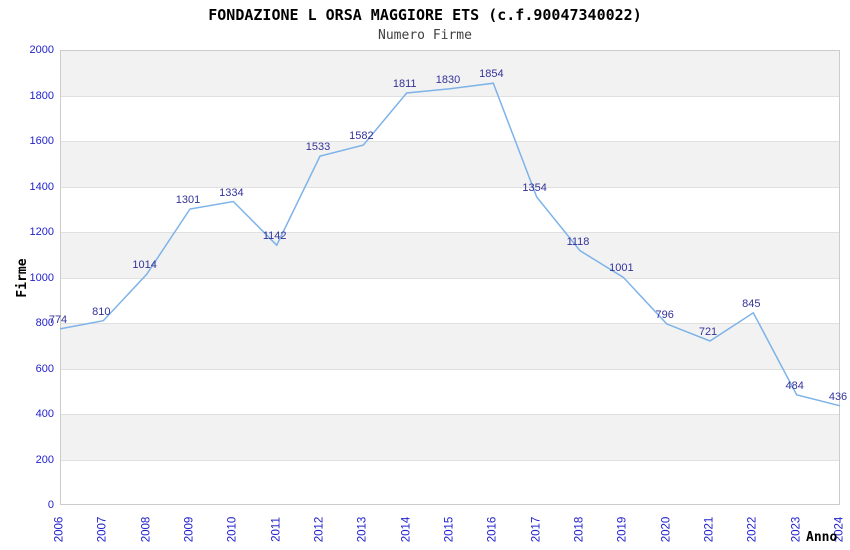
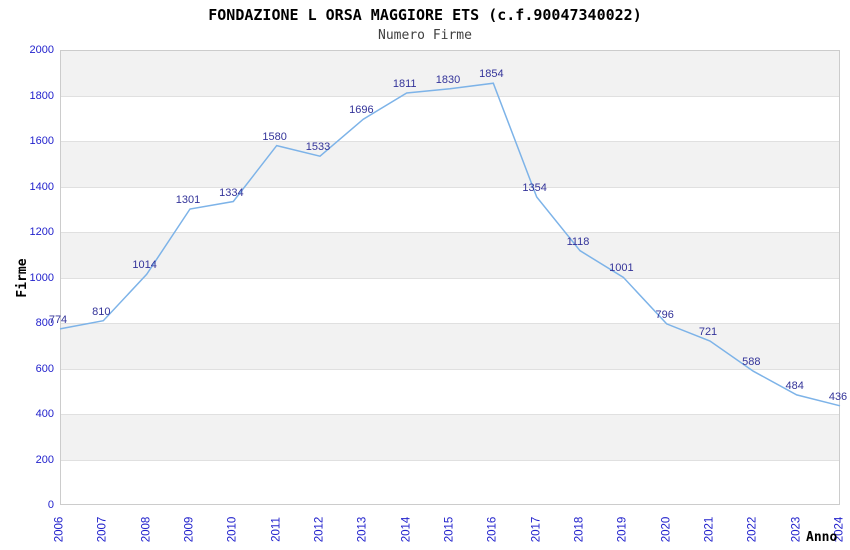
2011: 1142 -> 1580
2013: 1582 -> 1696
2022: 845 -> 588
